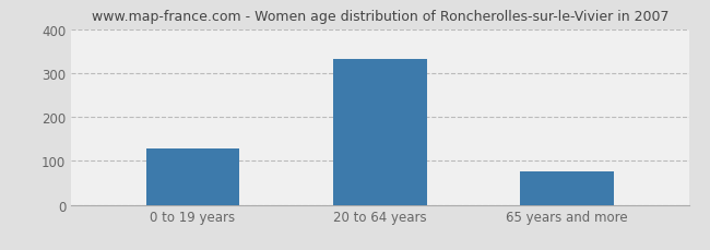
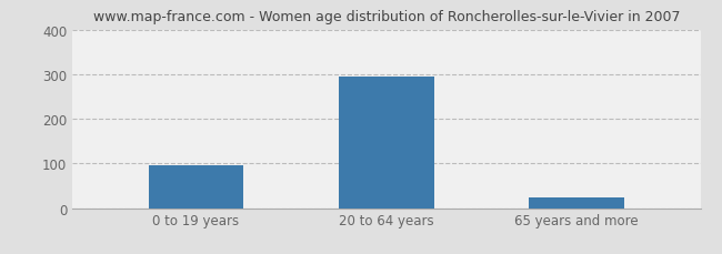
0 to 19 years: 128 -> 95
20 to 64 years: 333 -> 295
65 years and more: 76 -> 25
